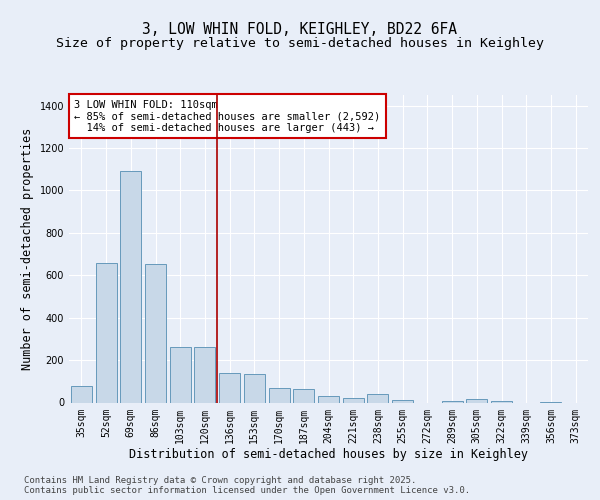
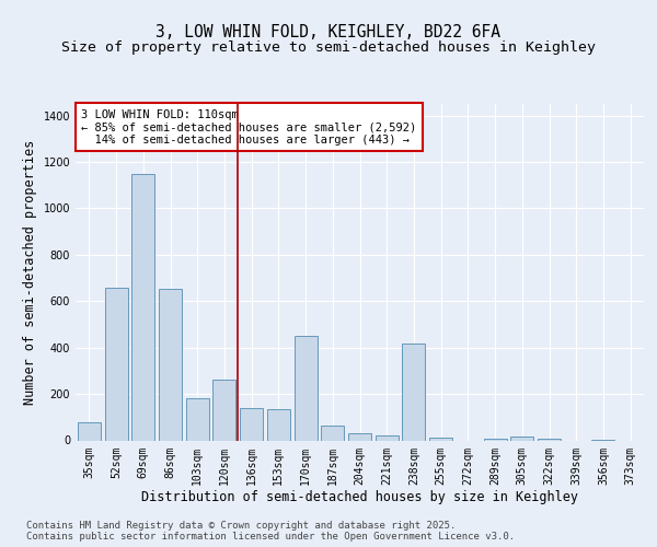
69sqm: 1090 -> 1150
103sqm: 260 -> 180
170sqm: 70 -> 450
238sqm: 40 -> 415
